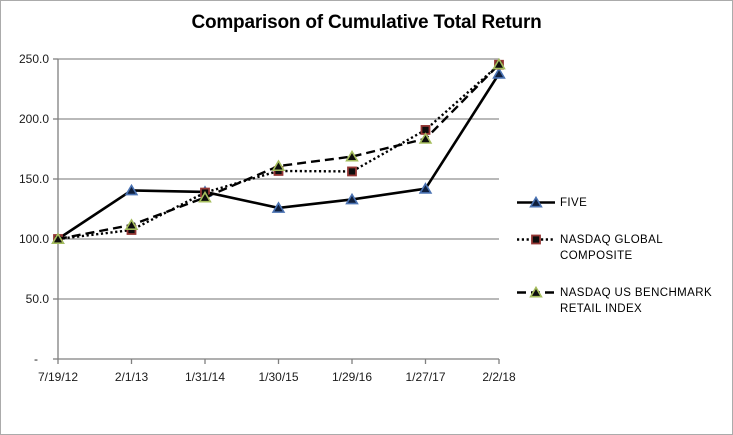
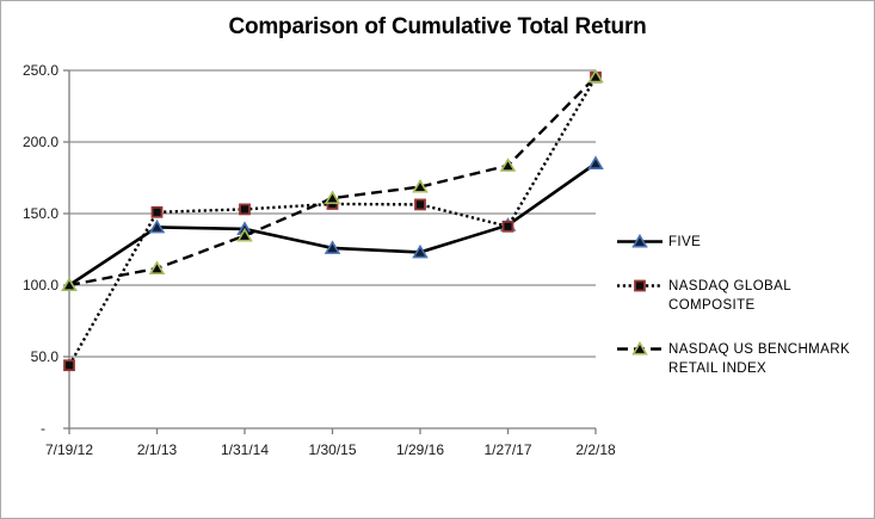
NASDAQ GLOBAL COMPOSITE/7/19/12: 100 -> 44
NASDAQ GLOBAL COMPOSITE/2/1/13: 108 -> 151
NASDAQ GLOBAL COMPOSITE/1/31/14: 139 -> 153
FIVE/1/29/16: 133 -> 123
NASDAQ GLOBAL COMPOSITE/1/27/17: 191 -> 141
FIVE/2/2/18: 238 -> 185
